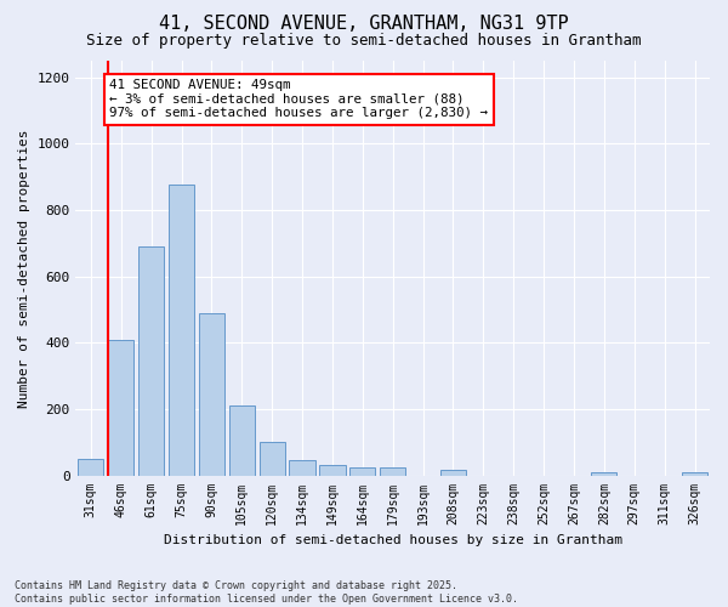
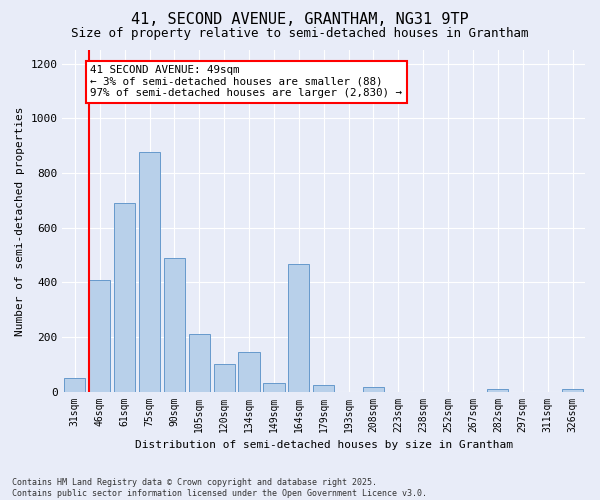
134sqm: 45 -> 145
164sqm: 25 -> 465
